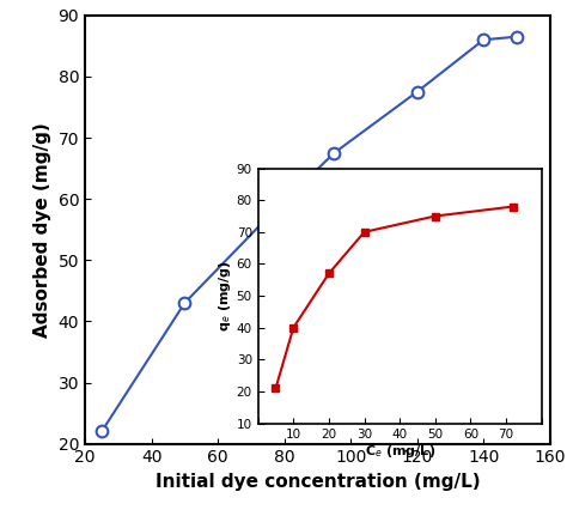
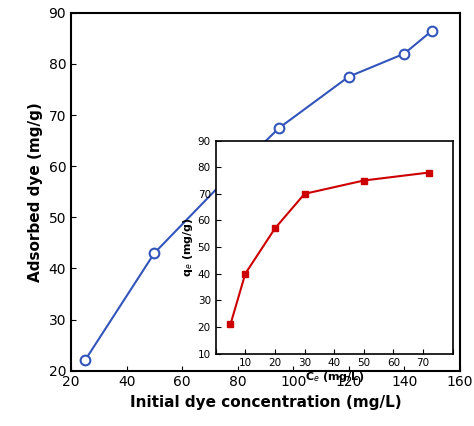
140: 86.0 -> 82.0
